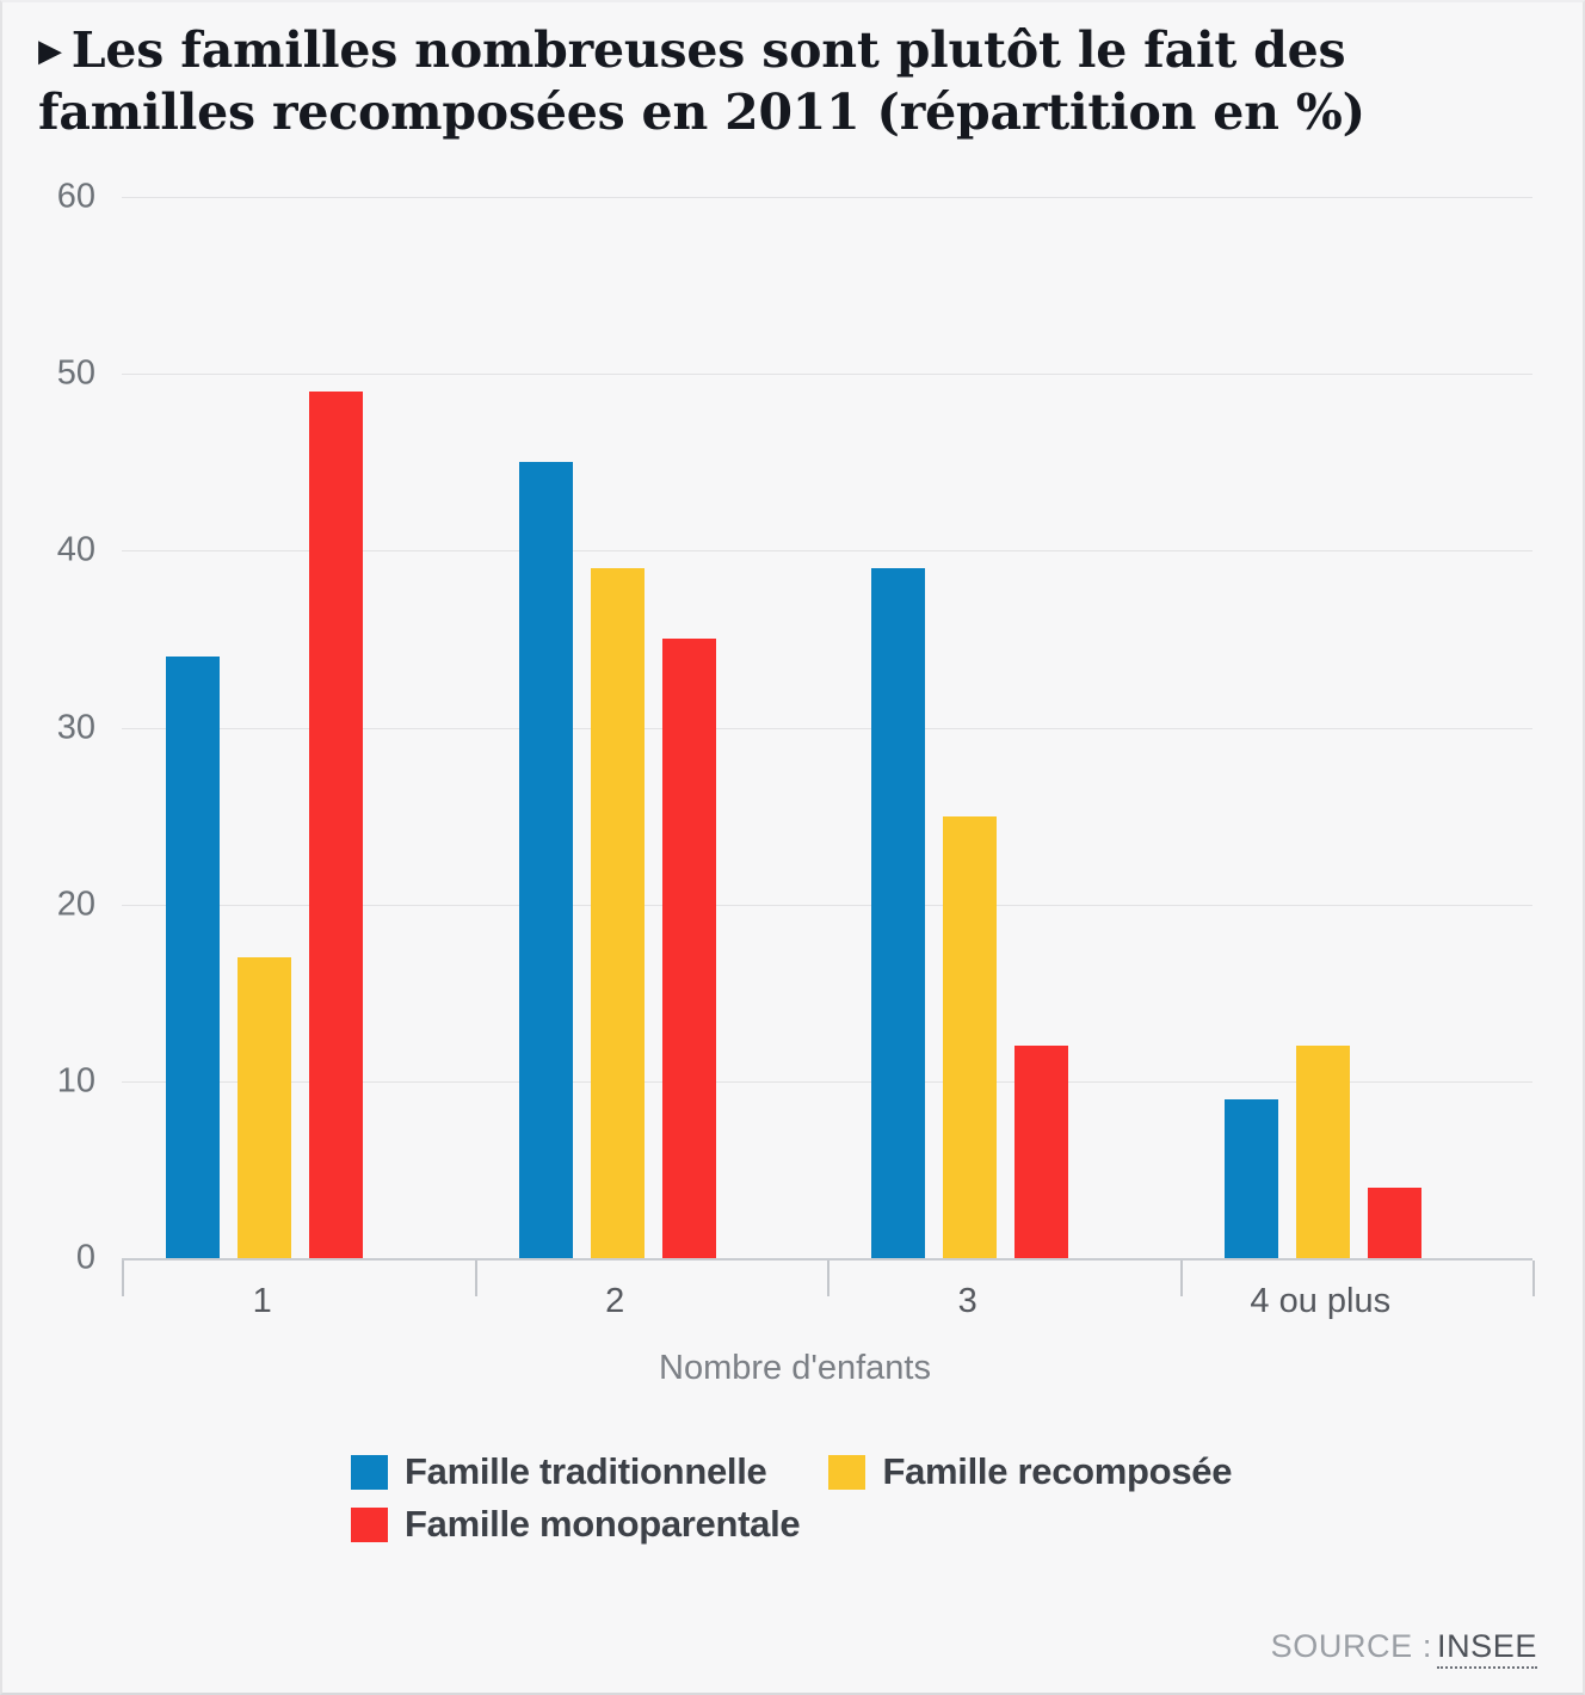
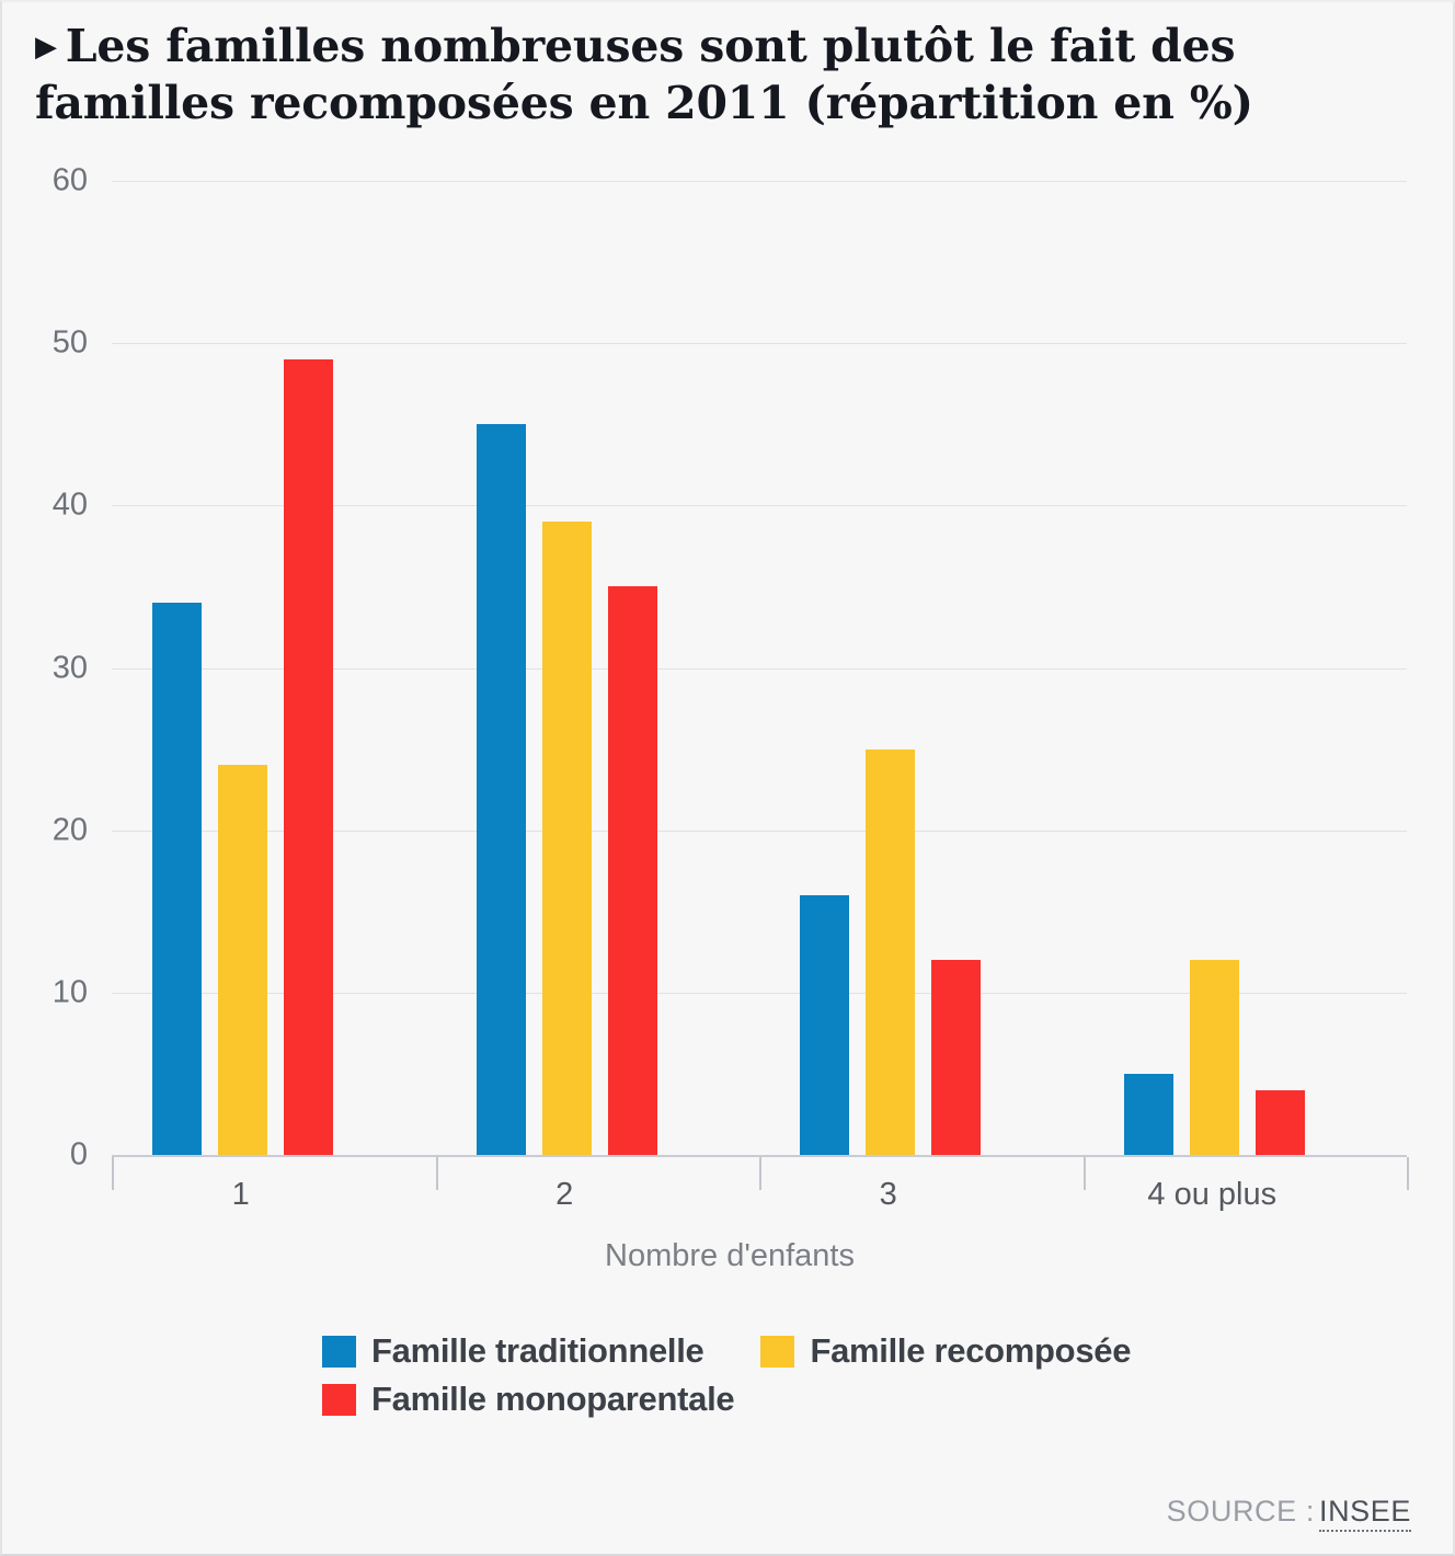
Famille recomposée/1: 17 -> 24
Famille traditionnelle/3: 39 -> 16
Famille traditionnelle/4 ou plus: 9 -> 5
